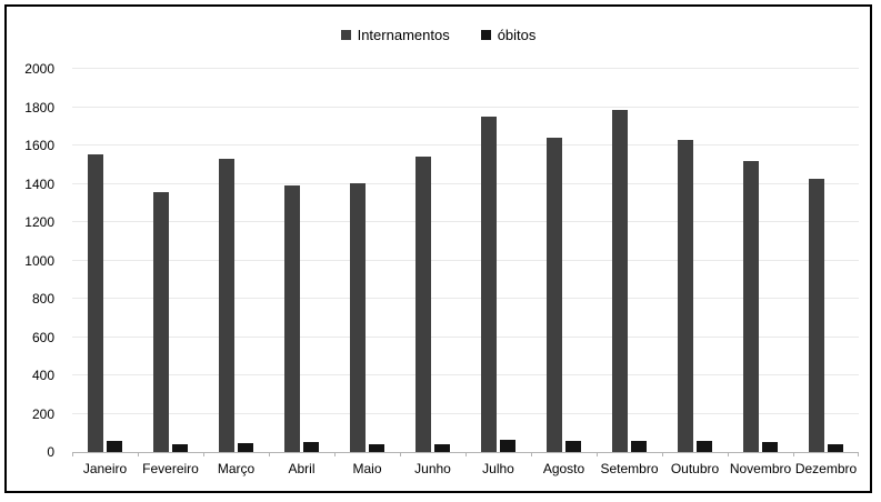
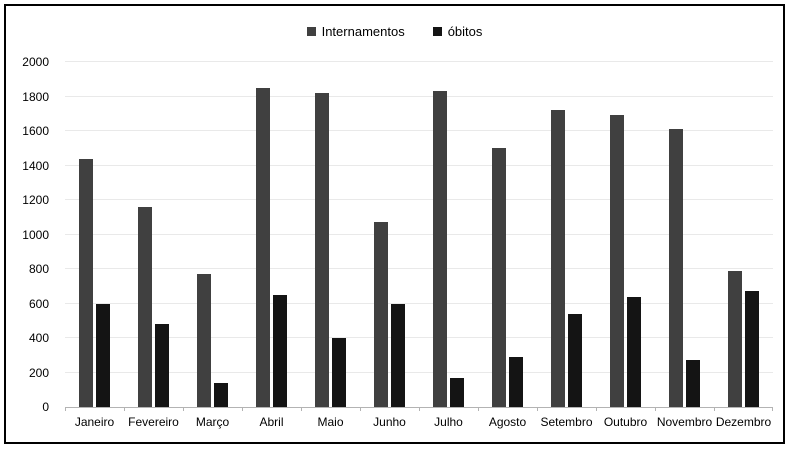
Internamentos/Janeiro: 1560 -> 1440
óbitos/Janeiro: 60 -> 600
Internamentos/Fevereiro: 1360 -> 1160
óbitos/Fevereiro: 40 -> 480
Internamentos/Março: 1530 -> 770
óbitos/Março: 40 -> 140
Internamentos/Abril: 1390 -> 1850
óbitos/Abril: 50 -> 650
Internamentos/Maio: 1400 -> 1820
óbitos/Maio: 40 -> 400
Internamentos/Junho: 1540 -> 1070
óbitos/Junho: 40 -> 600
Internamentos/Julho: 1750 -> 1830
óbitos/Julho: 60 -> 170
Internamentos/Agosto: 1640 -> 1500
óbitos/Agosto: 60 -> 290
Internamentos/Setembro: 1780 -> 1720
óbitos/Setembro: 60 -> 540
Internamentos/Outubro: 1630 -> 1690
óbitos/Outubro: 60 -> 640
Internamentos/Novembro: 1520 -> 1610
óbitos/Novembro: 50 -> 270
Internamentos/Dezembro: 1420 -> 790
óbitos/Dezembro: 40 -> 670
